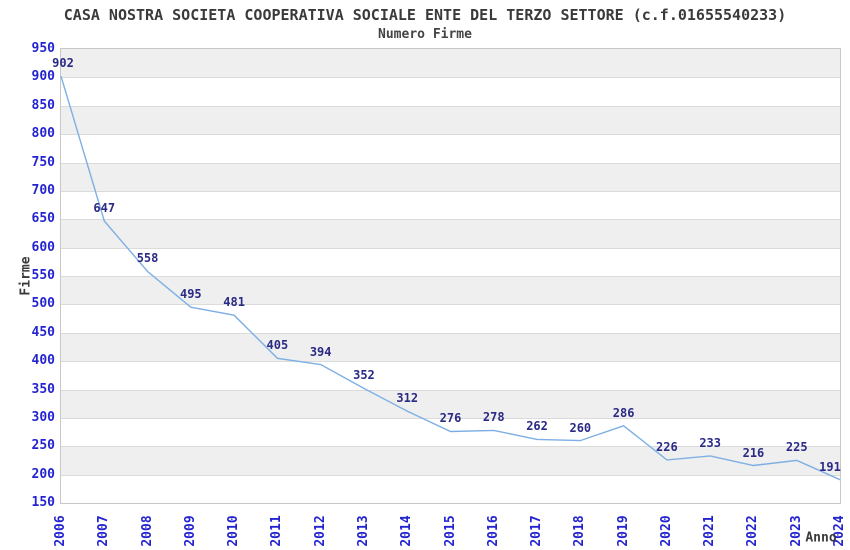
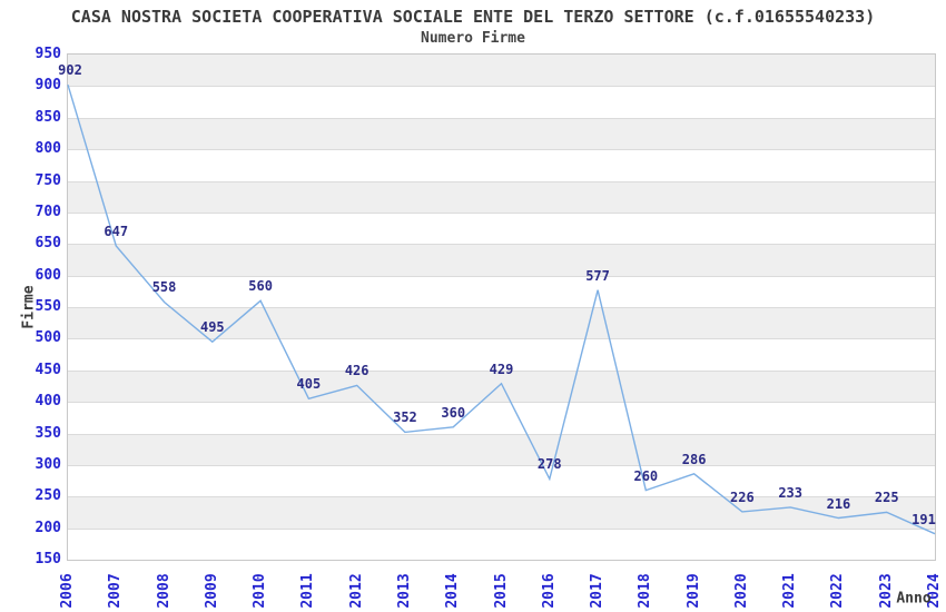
2010: 481 -> 560
2012: 394 -> 426
2014: 312 -> 360
2015: 276 -> 429
2017: 262 -> 577
